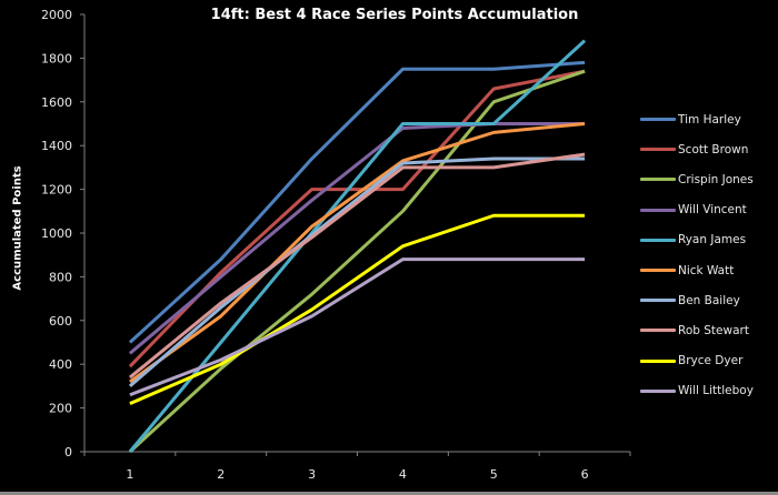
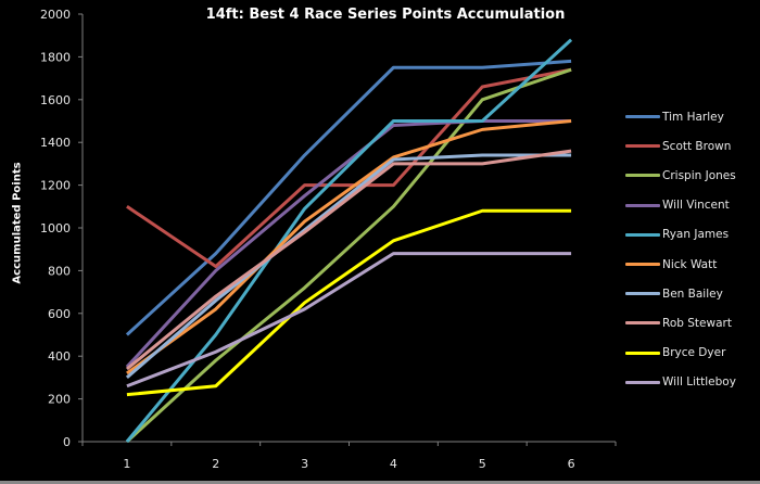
Scott Brown/1: 390 -> 1100
Will Vincent/1: 450 -> 350
Bryce Dyer/2: 400 -> 260
Ryan James/3: 1000 -> 1090
